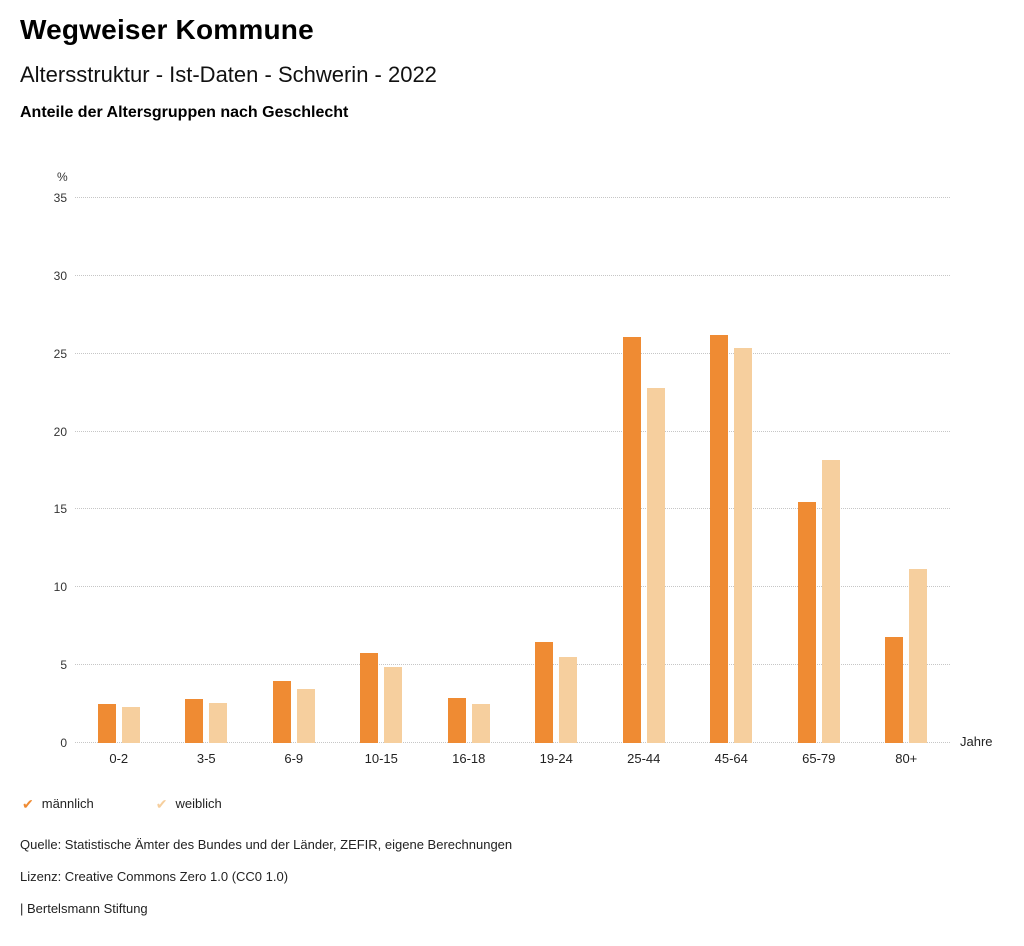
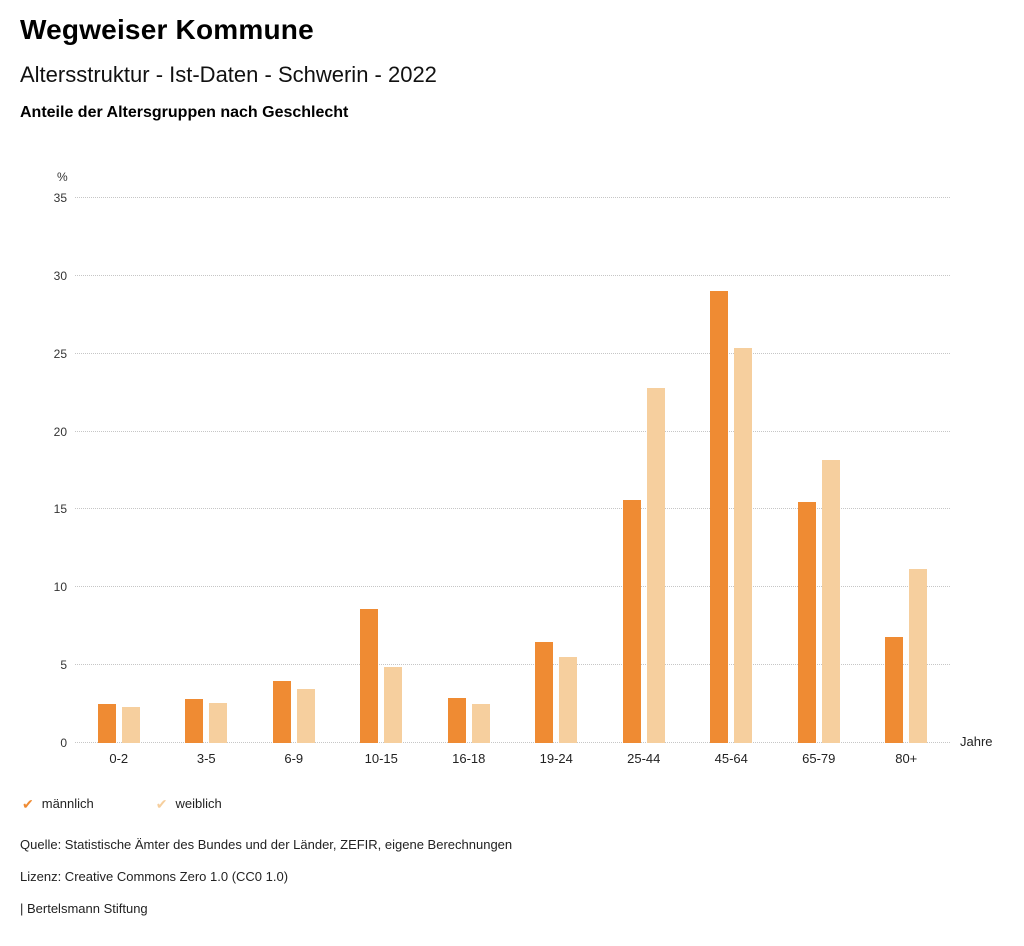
männlich/10-15: 5.8 -> 8.6
männlich/25-44: 26.1 -> 15.6
männlich/45-64: 26.2 -> 29.0
